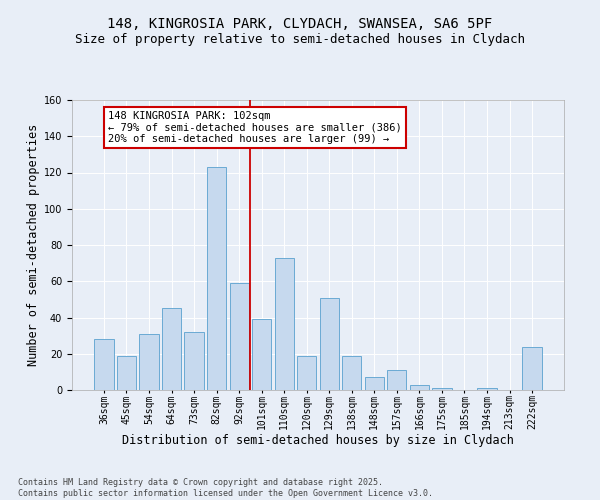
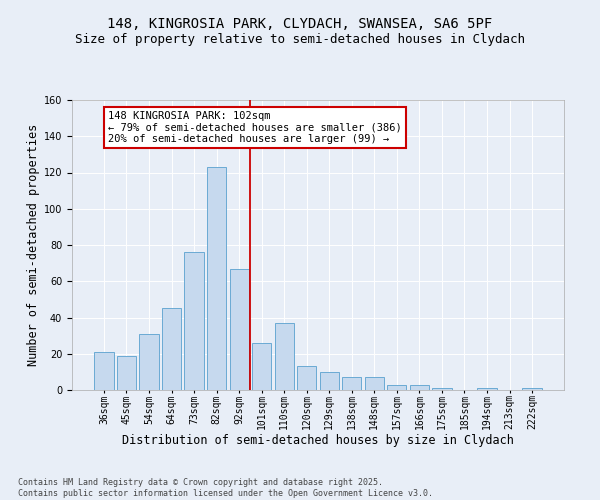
36sqm: 28 -> 21
73sqm: 32 -> 76
92sqm: 59 -> 67
101sqm: 39 -> 26
110sqm: 73 -> 37
120sqm: 19 -> 13
129sqm: 51 -> 10
138sqm: 19 -> 7
157sqm: 11 -> 3
222sqm: 24 -> 1
